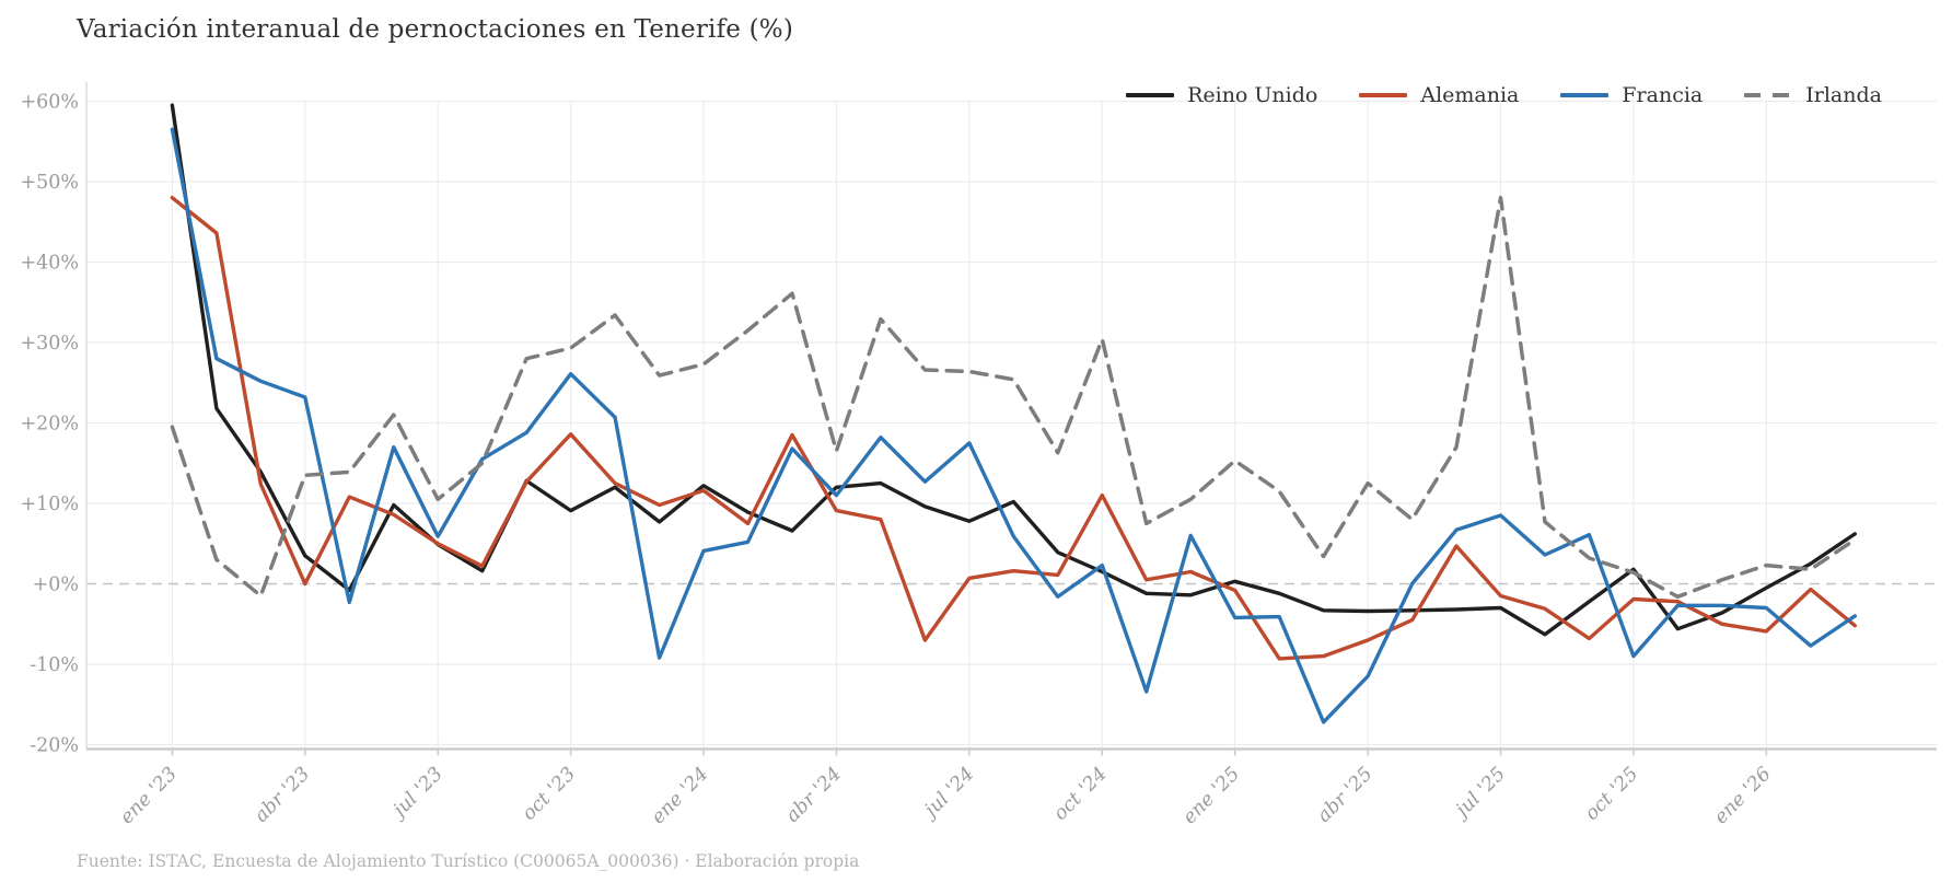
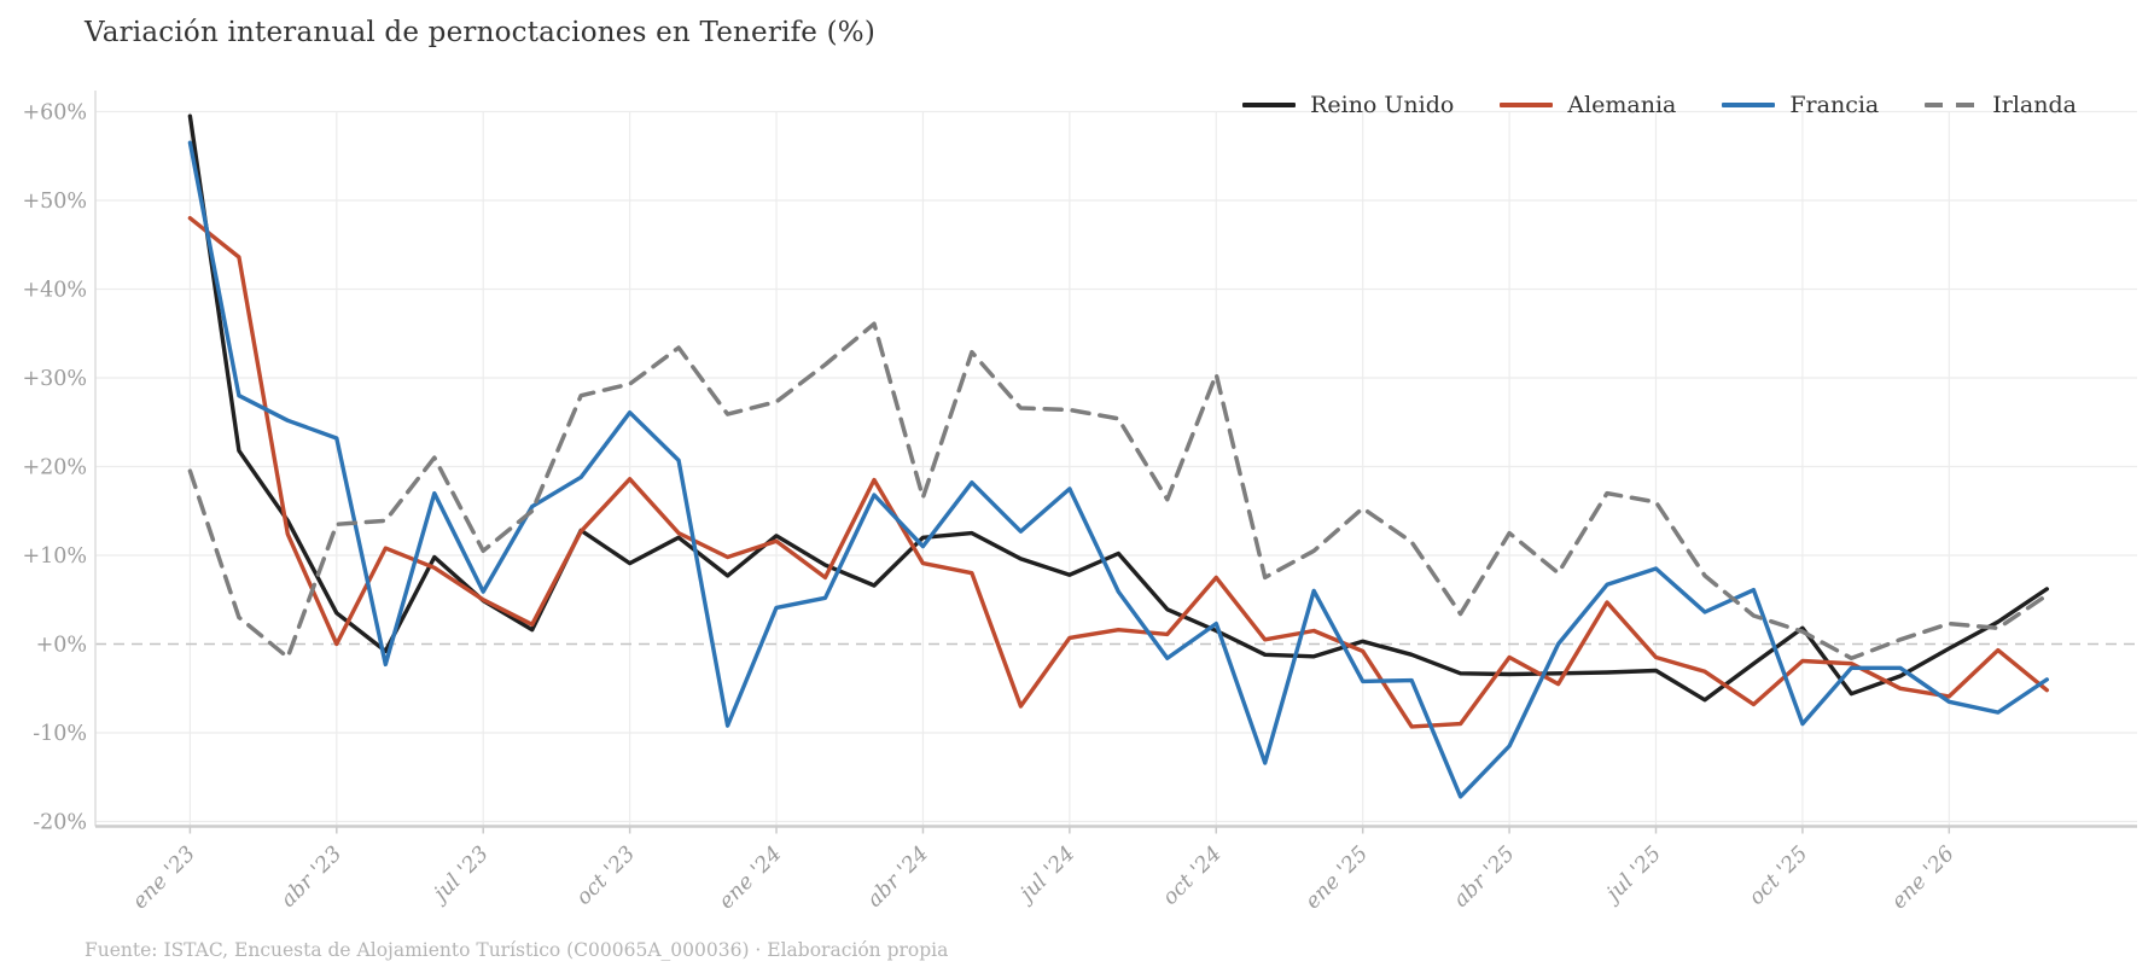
Alemania/oct '24: 11% -> 8%
Alemania/abr '25: -7% -> -2%
Irlanda/jul '25: 48% -> 16%
Francia/ene '26: -3% -> -6%
